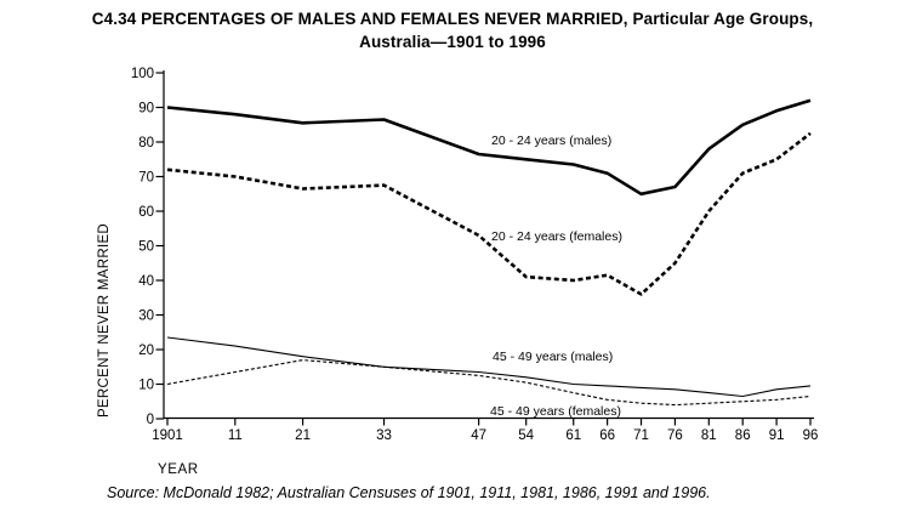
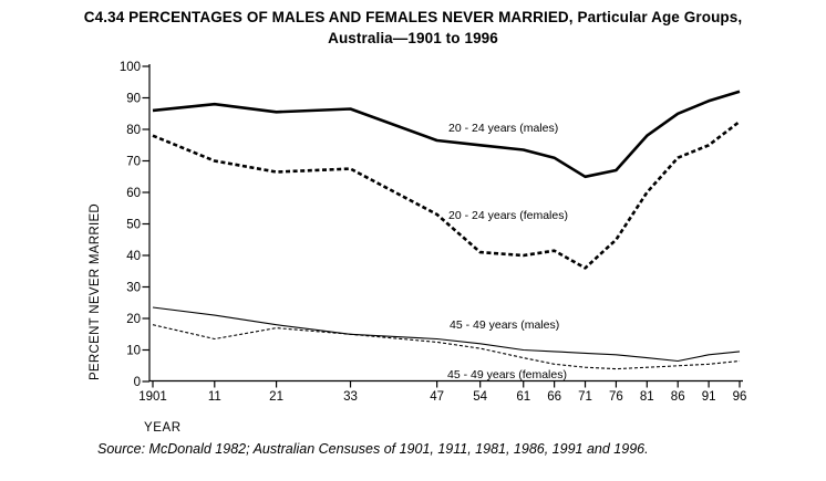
20 - 24 years (males)/1901: 90 -> 86
20 - 24 years (females)/1901: 72 -> 78
45 - 49 years (females)/1901: 10 -> 18
